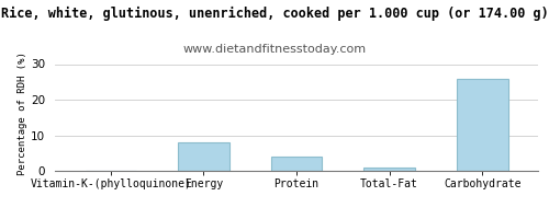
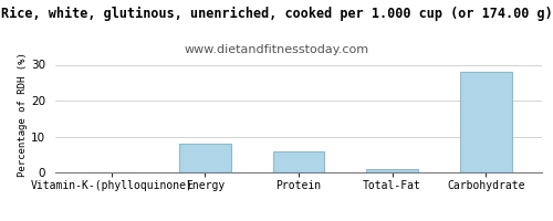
Protein: 4 -> 6
Carbohydrate: 26 -> 28
